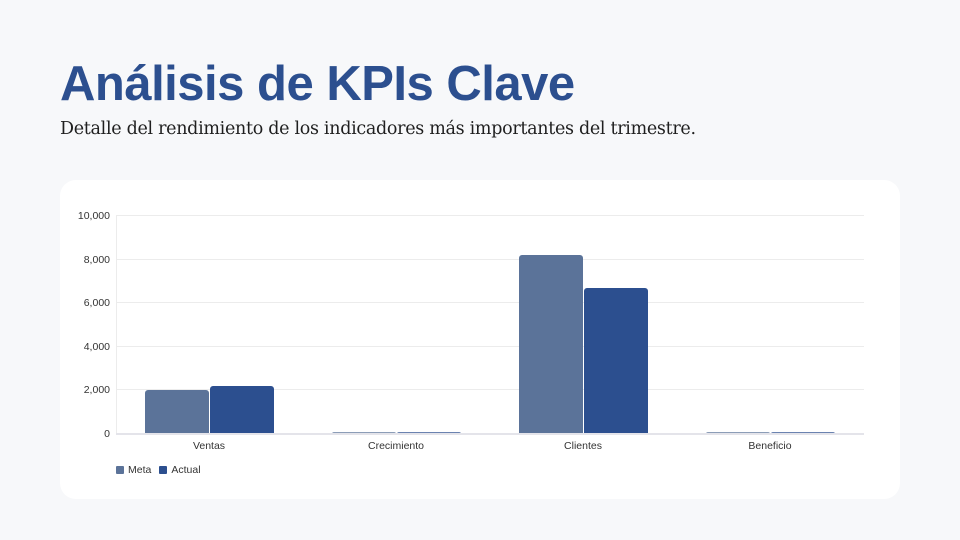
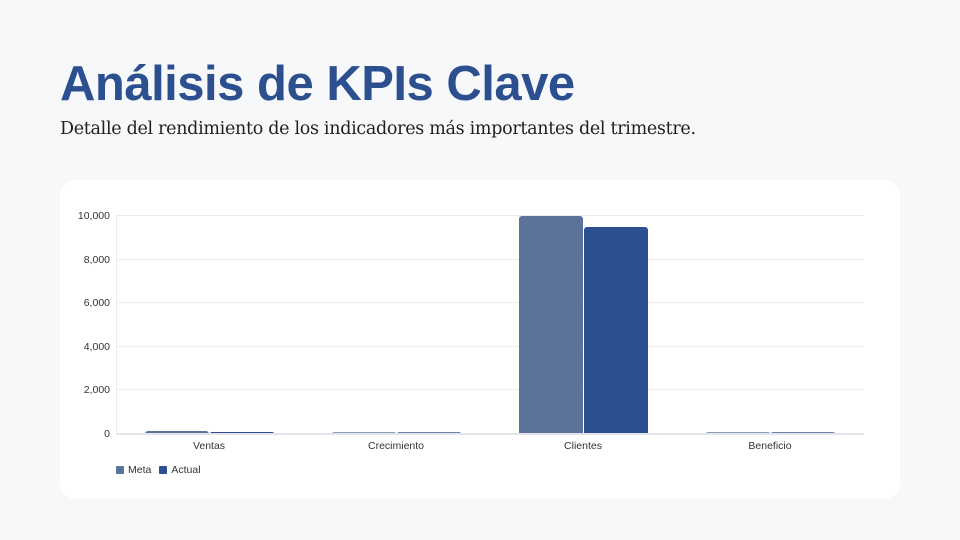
Meta/Ventas: 2000 -> 100
Actual/Ventas: 2200 -> 100
Meta/Clientes: 8200 -> 10000
Actual/Clientes: 6700 -> 9500
